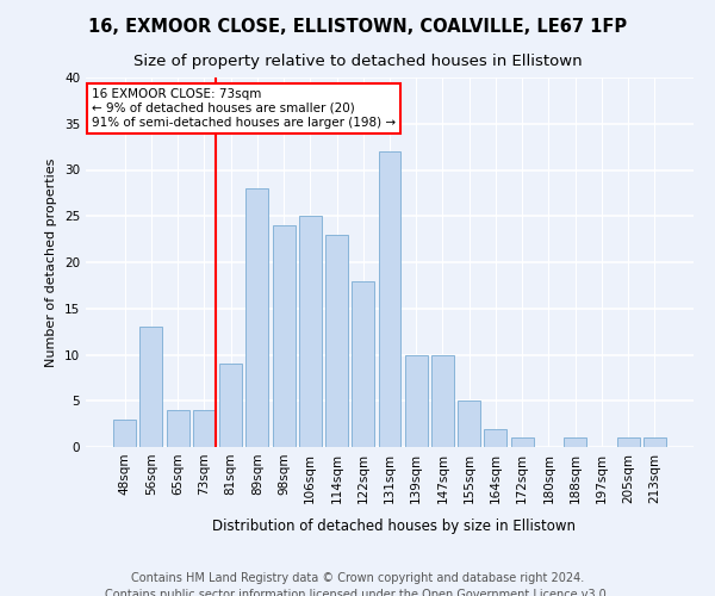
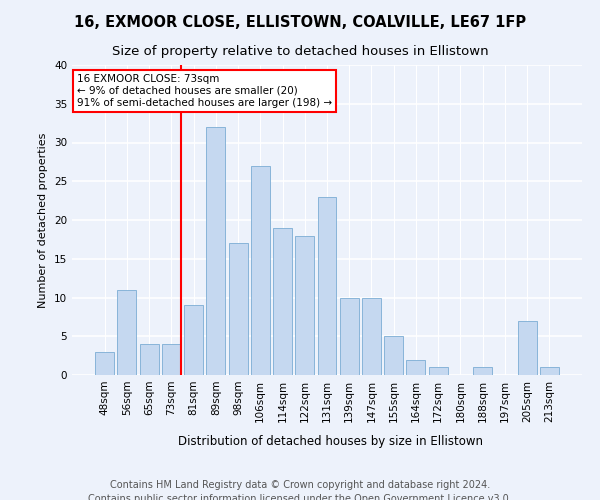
56sqm: 13 -> 11
89sqm: 28 -> 32
98sqm: 24 -> 17
106sqm: 25 -> 27
114sqm: 23 -> 19
131sqm: 32 -> 23
205sqm: 1 -> 7
